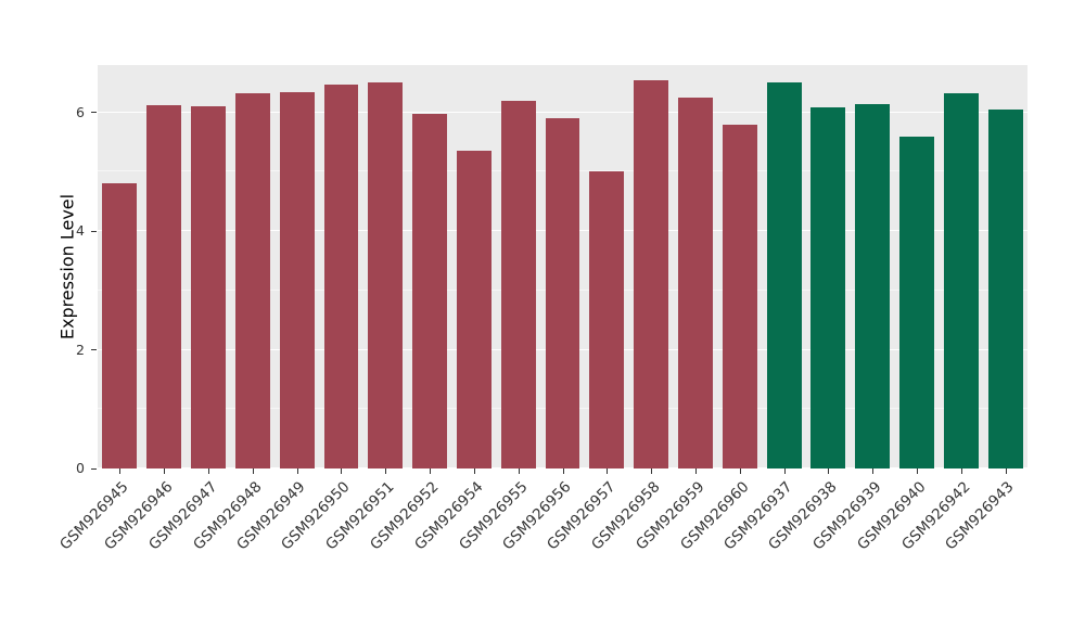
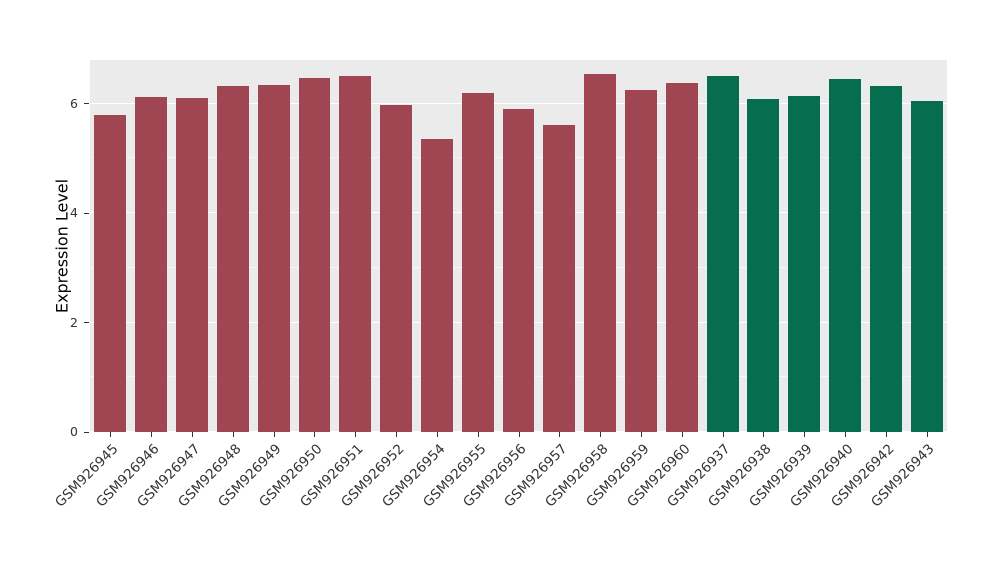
GSM926945: 4.8 -> 5.8
GSM926957: 5.0 -> 5.6
GSM926960: 5.8 -> 6.4
GSM926940: 5.6 -> 6.5
